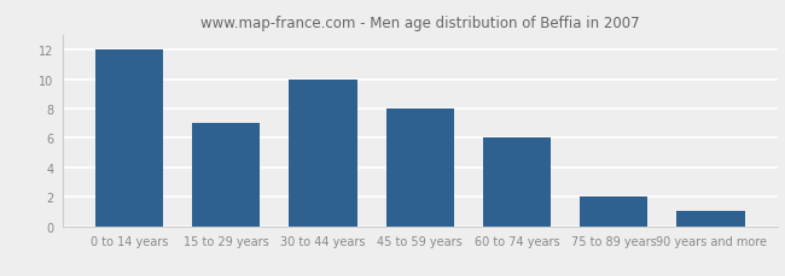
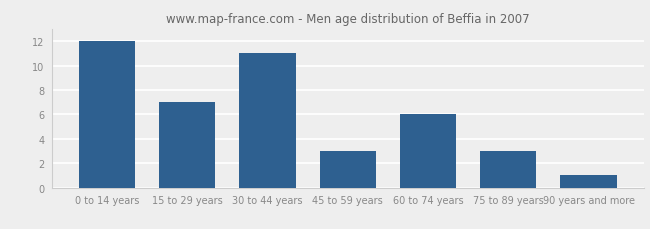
30 to 44 years: 10 -> 11
45 to 59 years: 8 -> 3
75 to 89 years: 2 -> 3
